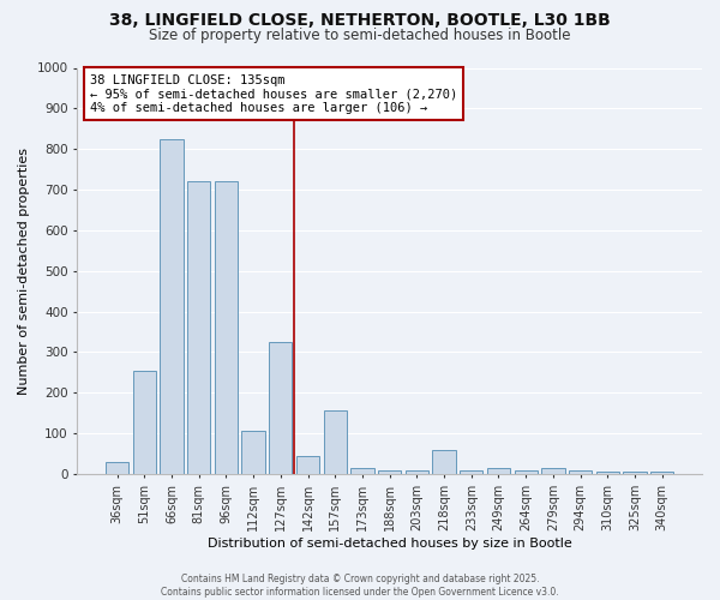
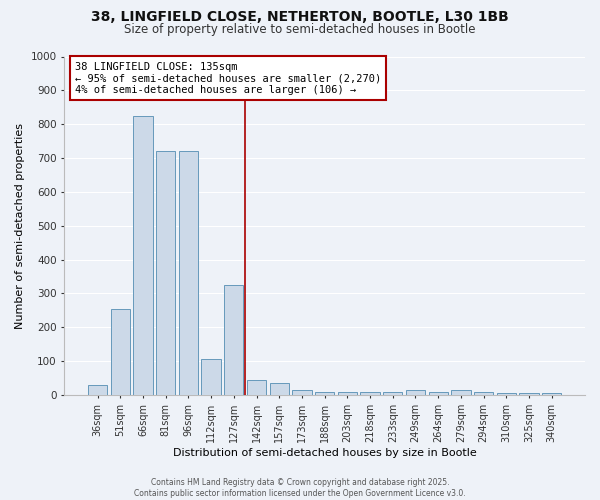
157sqm: 155 -> 35
218sqm: 60 -> 10
